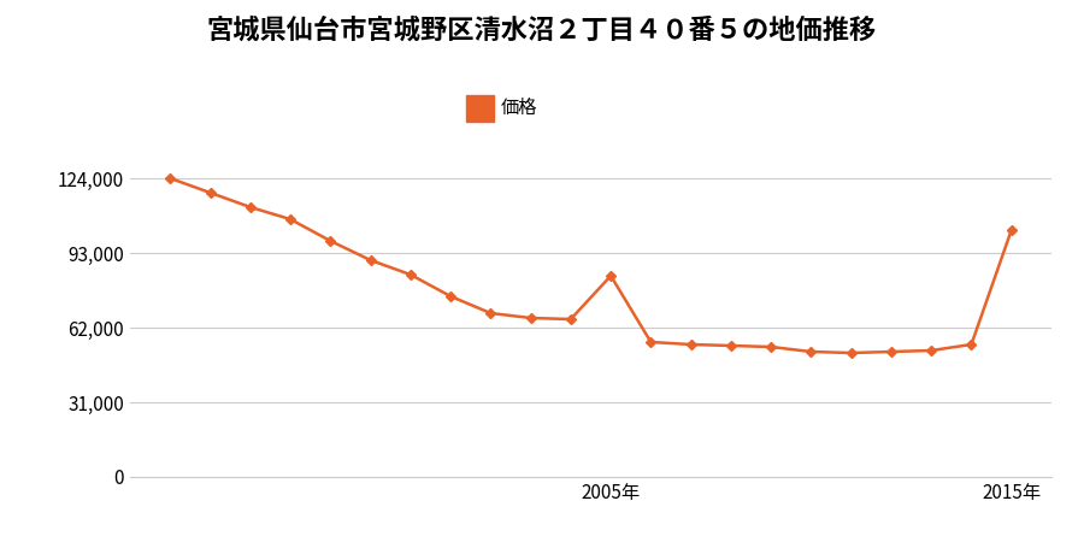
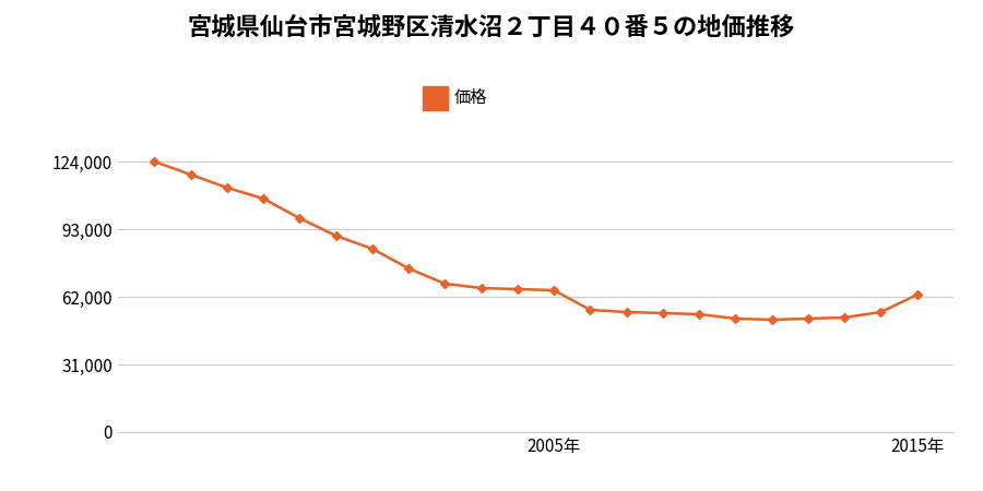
2005年: 83,500 -> 65,000
2015年: 102,500 -> 63,000
